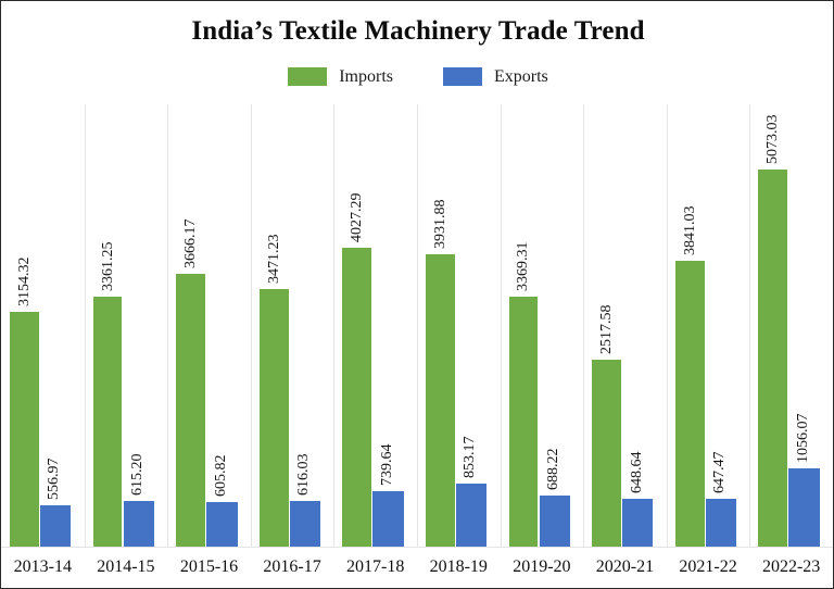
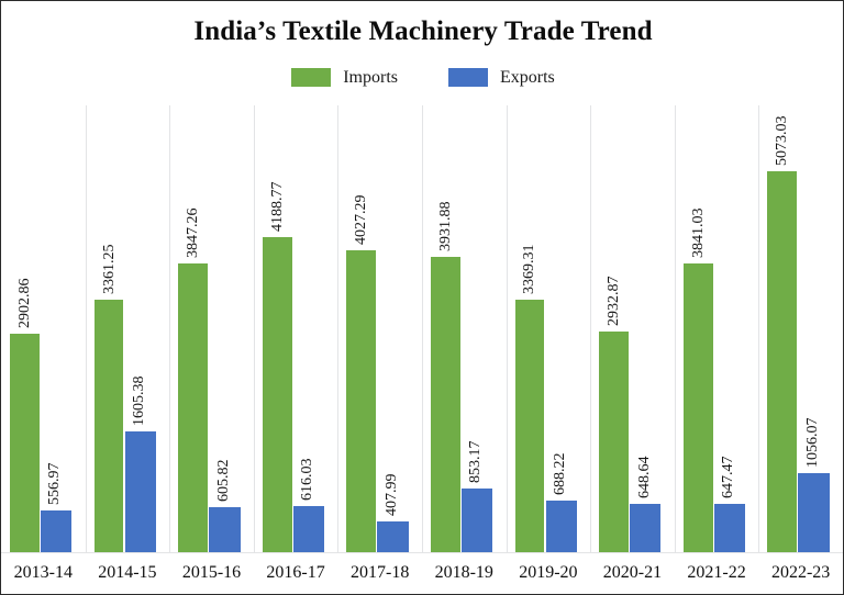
Imports/2013-14: 3154.32 -> 2902.86
Exports/2014-15: 615.20 -> 1605.38
Imports/2015-16: 3666.17 -> 3847.26
Imports/2016-17: 3471.23 -> 4188.77
Exports/2017-18: 739.64 -> 407.99
Imports/2020-21: 2517.58 -> 2932.87
